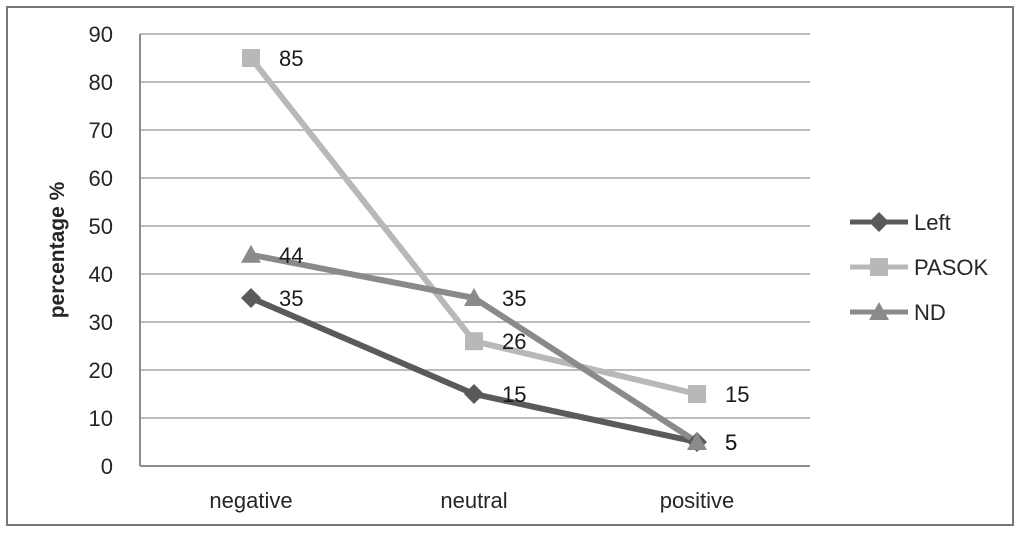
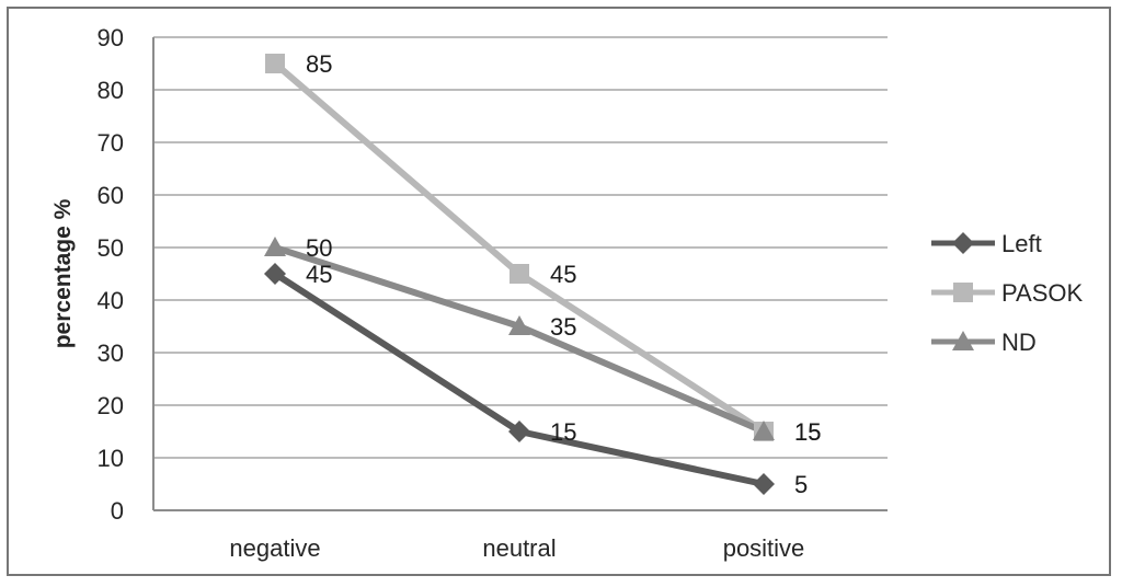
Left/negative: 35 -> 45
ND/negative: 44 -> 50
PASOK/neutral: 26 -> 45
ND/positive: 5 -> 15
